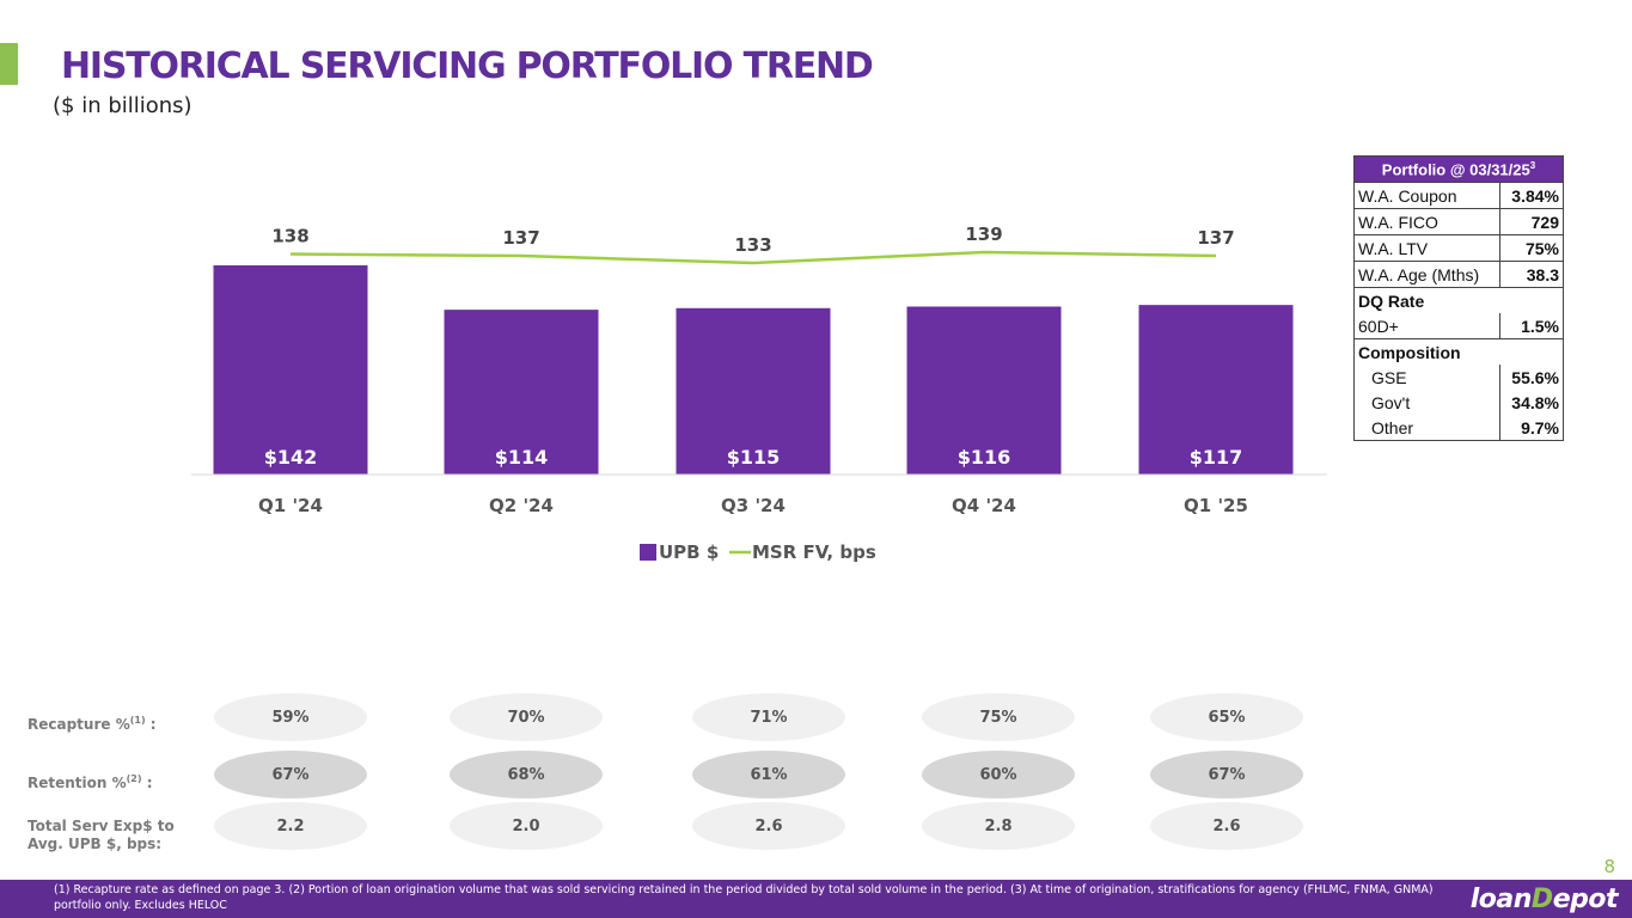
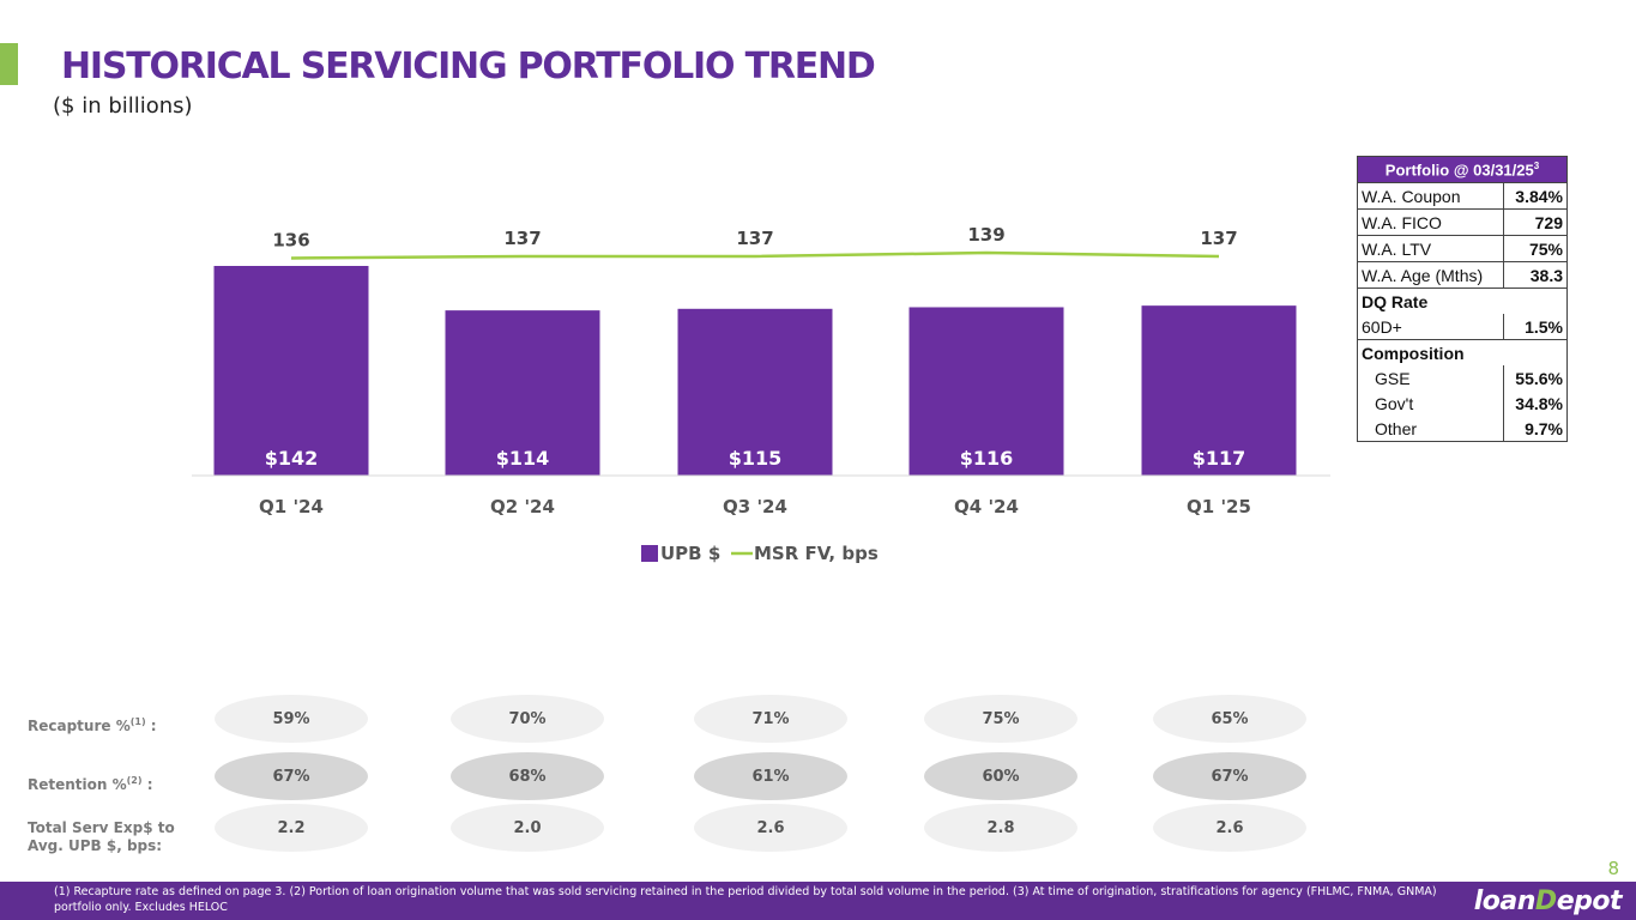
MSR FV, bps/Q1 '24: 138 -> 136
MSR FV, bps/Q3 '24: 133 -> 137
